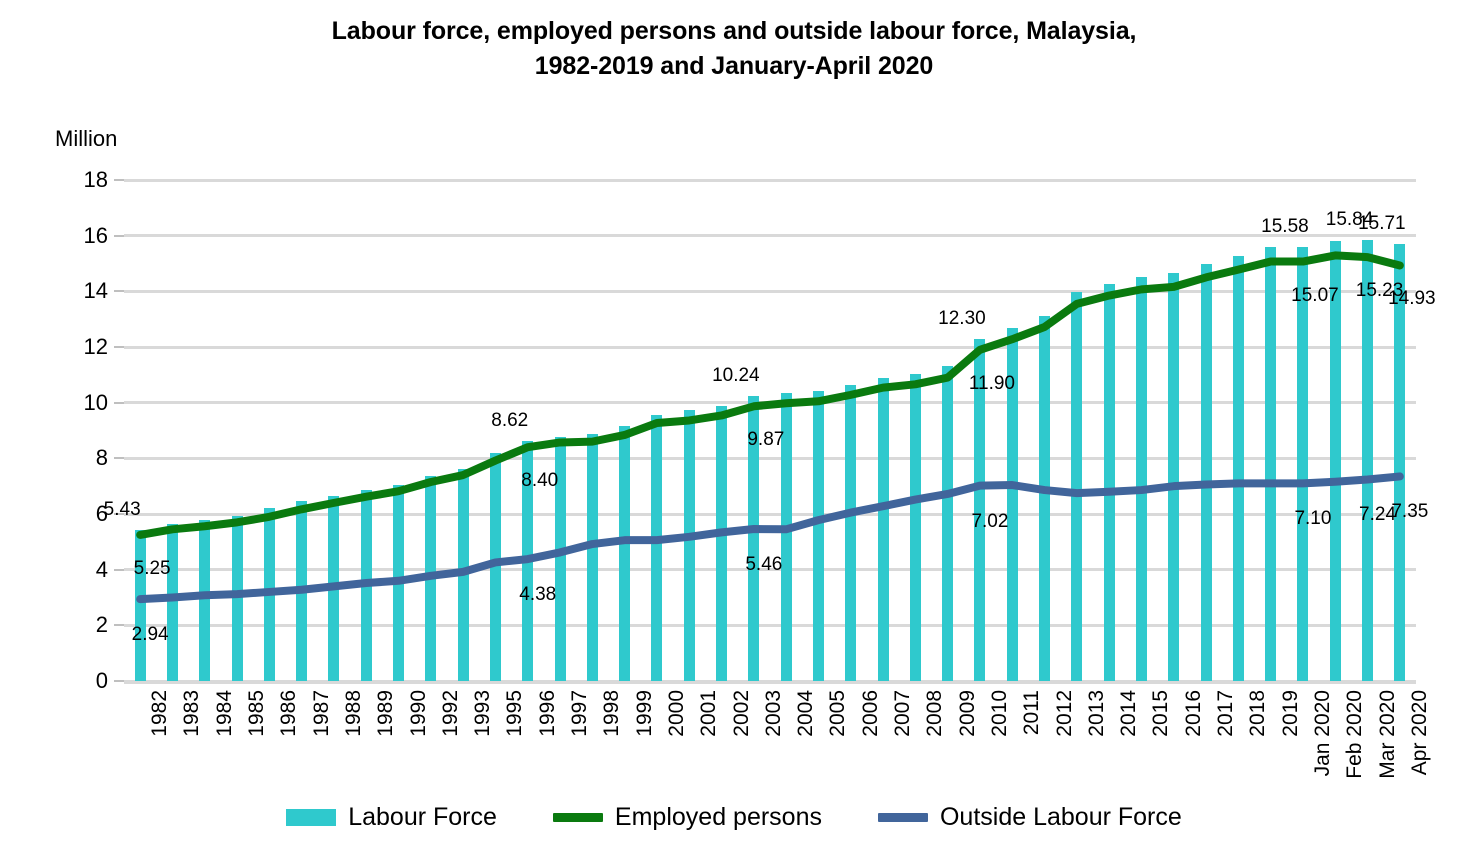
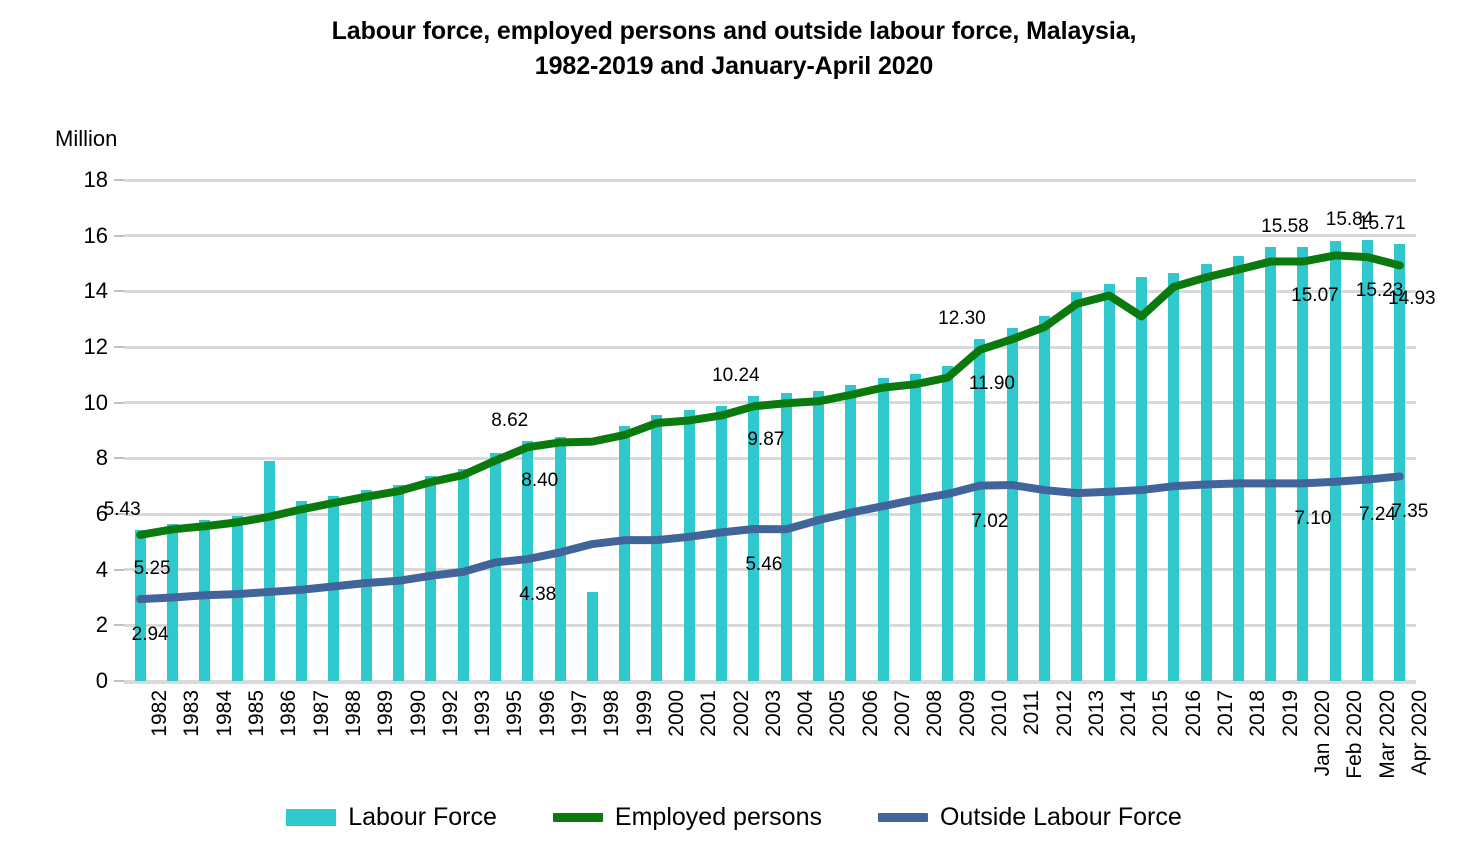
Labour Force/1986: 6.2 -> 7.9
Labour Force/1998: 8.9 -> 3.2
Employed persons/2015: 14.1 -> 13.1
